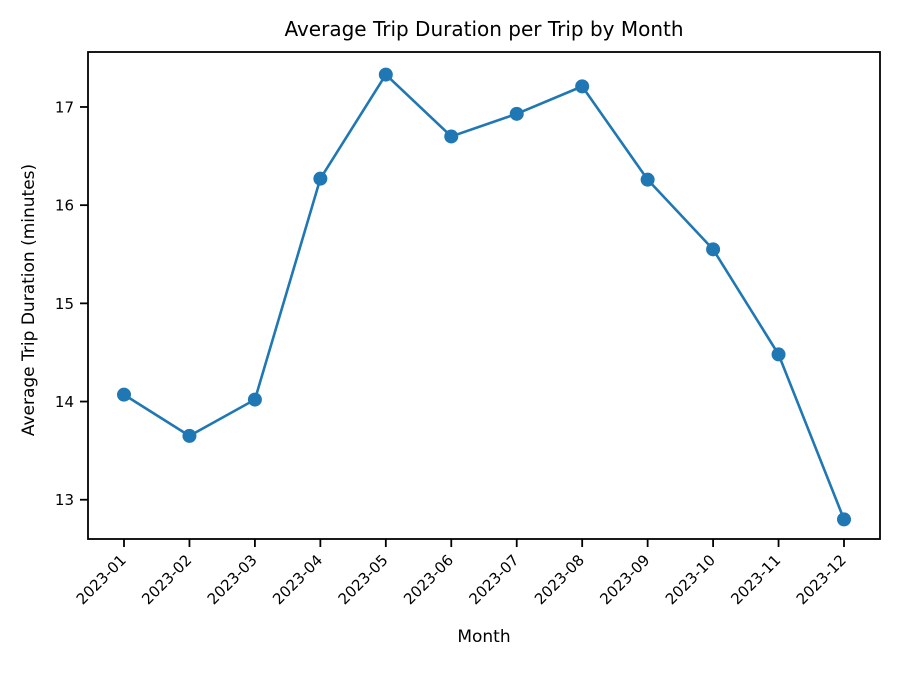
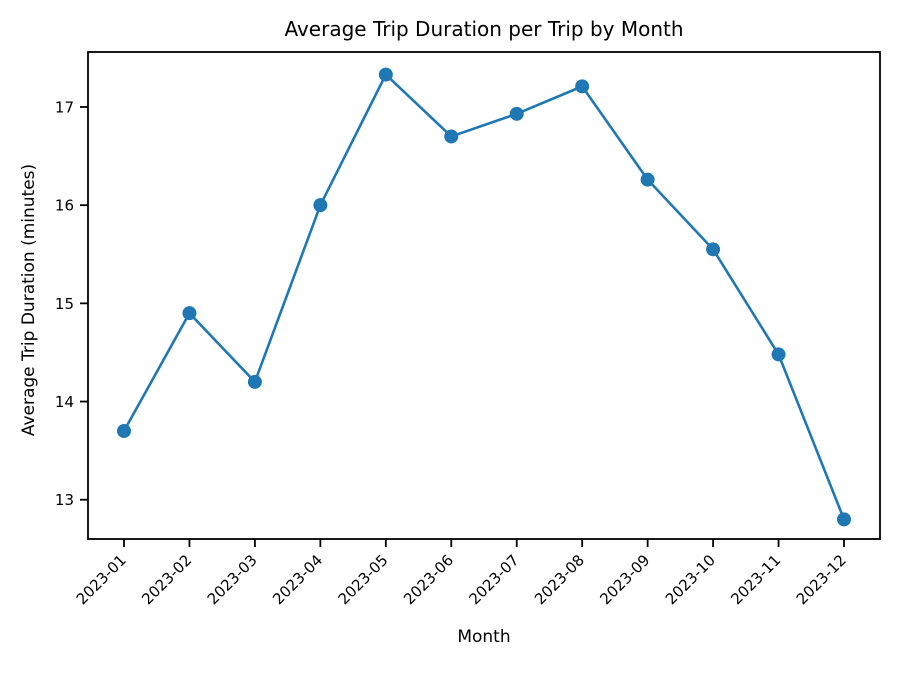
2023-01: 14.1 -> 13.7
2023-02: 13.7 -> 14.9
2023-03: 14.0 -> 14.2
2023-04: 16.3 -> 16.0
